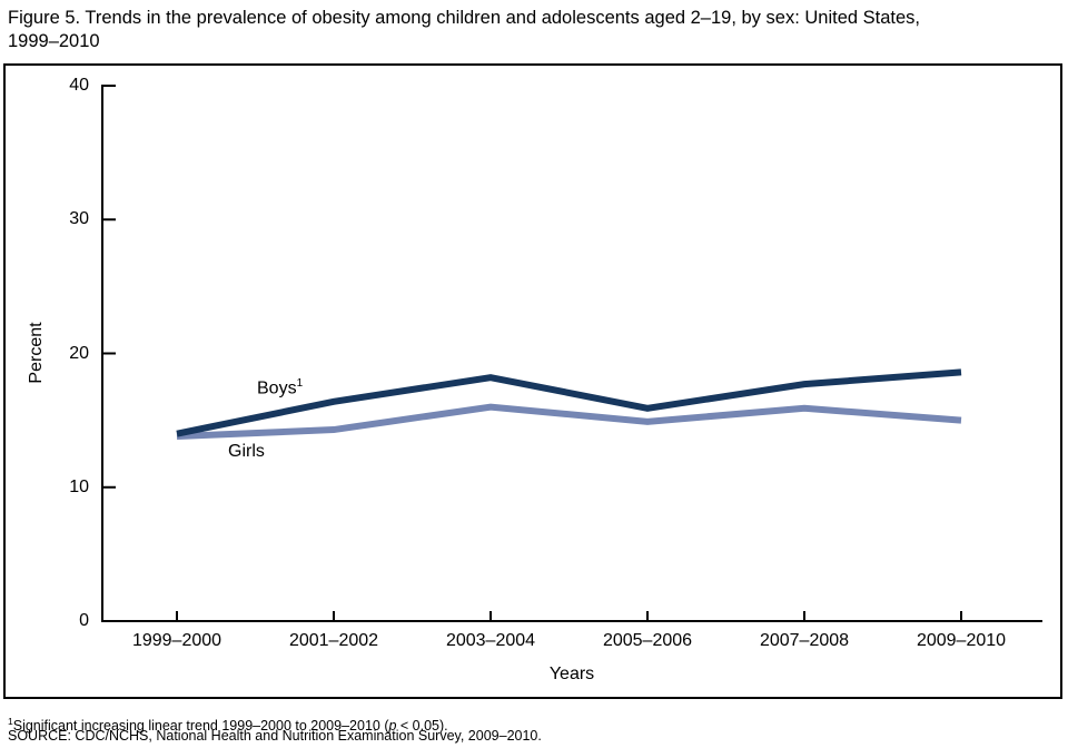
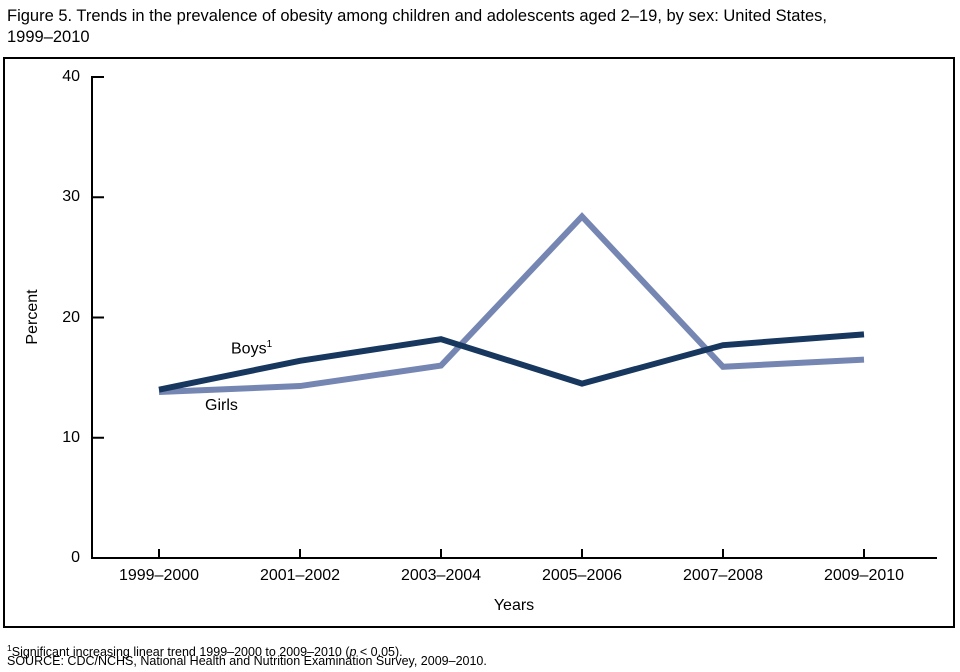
Boys/2005–2006: 15.9 -> 14.5
Girls/2005–2006: 14.9 -> 28.4
Girls/2009–2010: 15.0 -> 16.5
